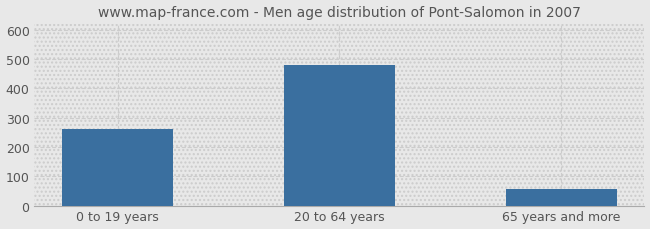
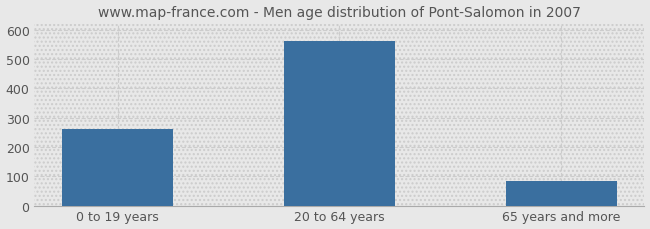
20 to 64 years: 480 -> 563
65 years and more: 55 -> 83
